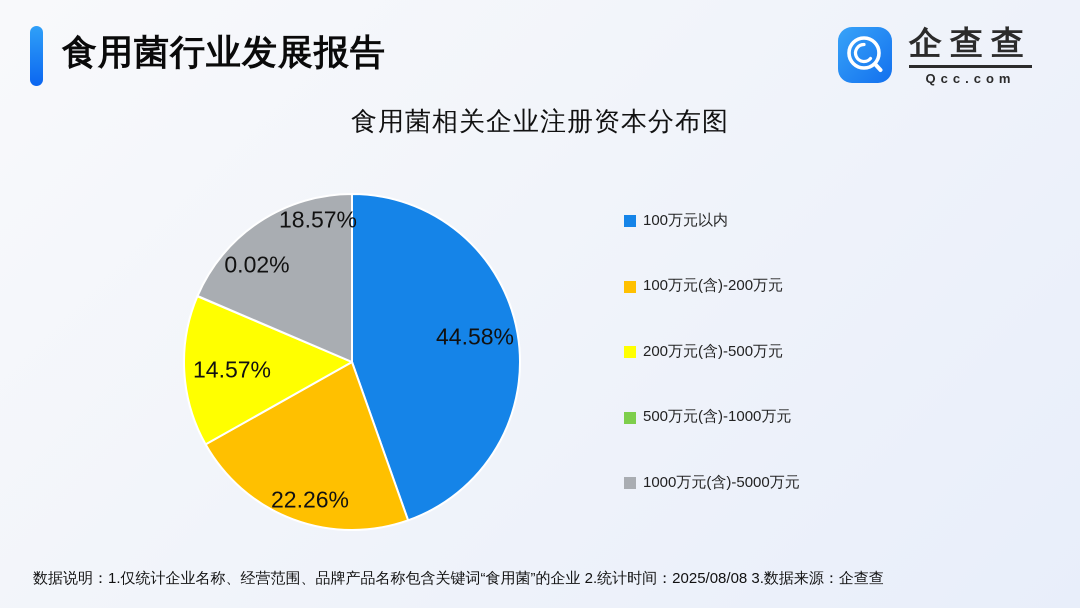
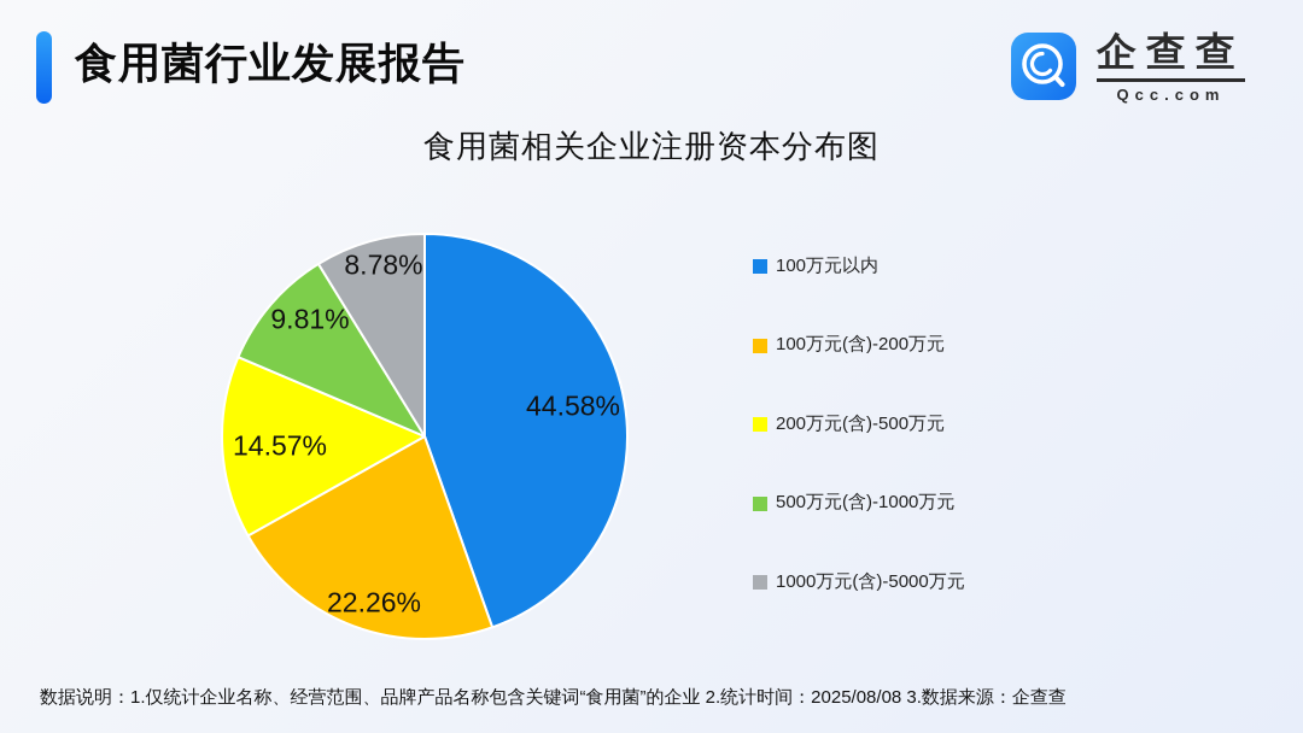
500万元(含)-1000万元: 0.02% -> 9.81%
1000万元(含)-5000万元: 18.57% -> 8.78%
